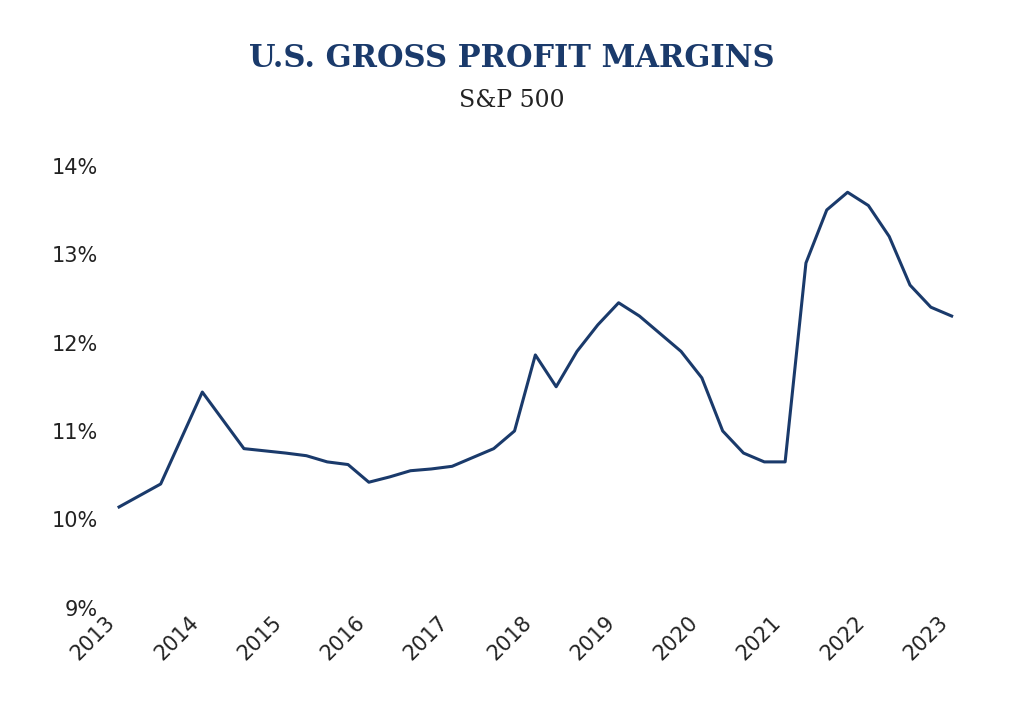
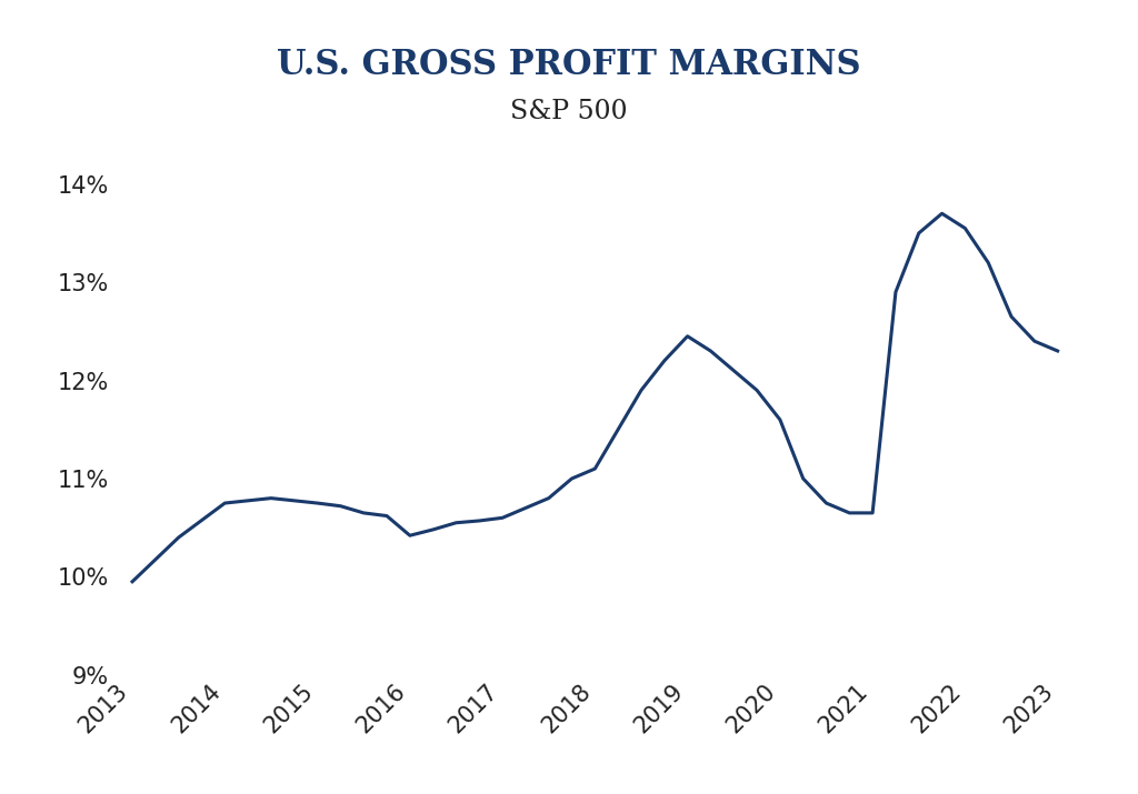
2013: 10.14% -> 9.95%
2014: 11.44% -> 10.75%
2018: 11.86% -> 11.10%
